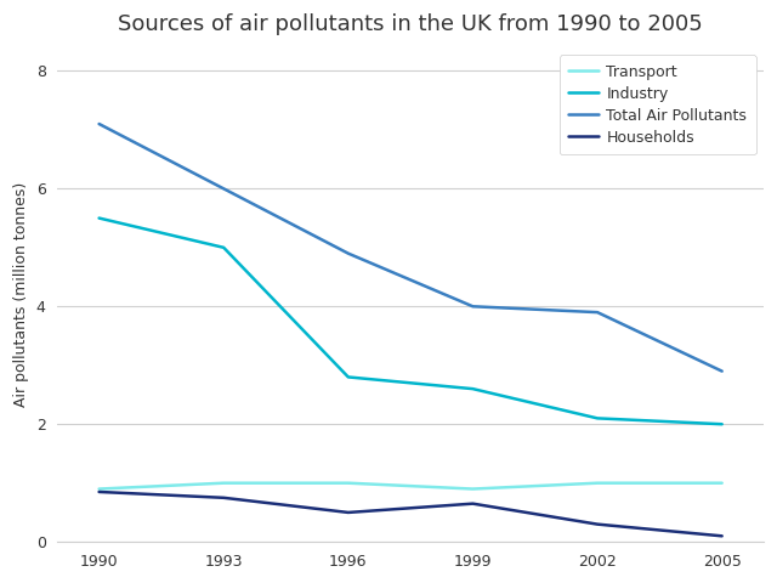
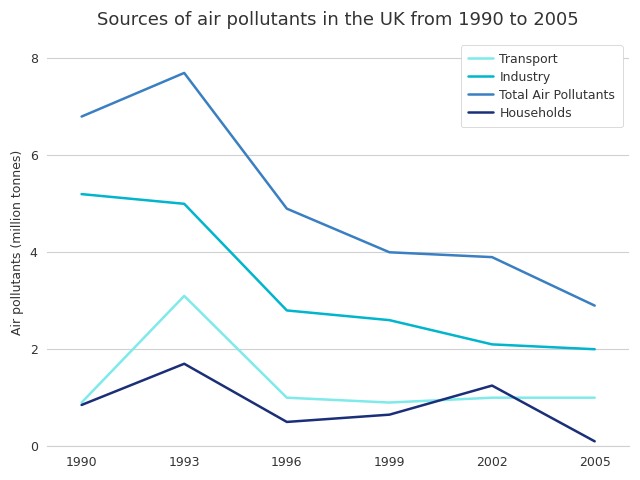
Industry/1990: 5.5 -> 5.2
Total Air Pollutants/1990: 7.1 -> 6.8
Transport/1993: 1.0 -> 3.1
Total Air Pollutants/1993: 6.0 -> 7.7
Households/1993: 0.75 -> 1.70
Households/2002: 0.30 -> 1.25
